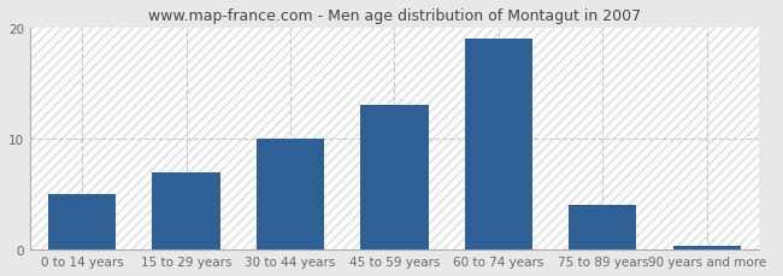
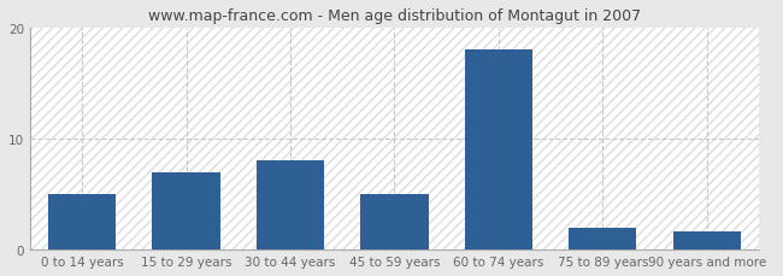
30 to 44 years: 10.0 -> 8.0
45 to 59 years: 13.0 -> 5.0
60 to 74 years: 19.0 -> 18.0
75 to 89 years: 4.0 -> 2.0
90 years and more: 0.3 -> 1.6
